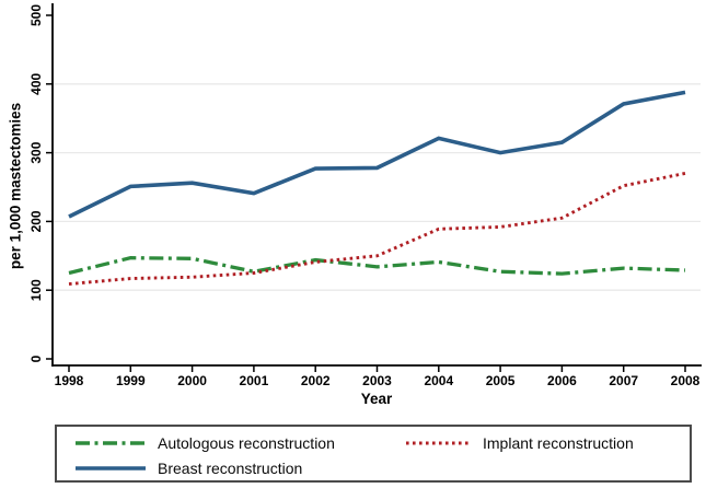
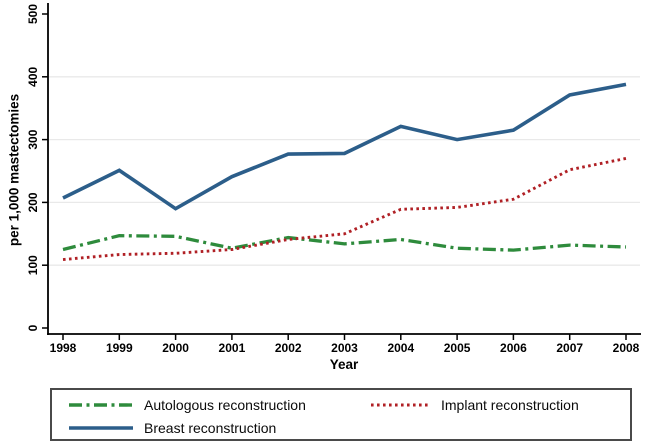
Breast reconstruction/2000: 260 -> 190
